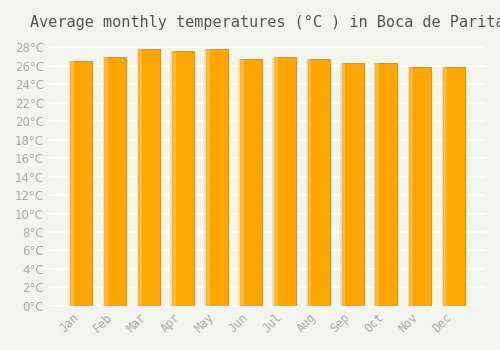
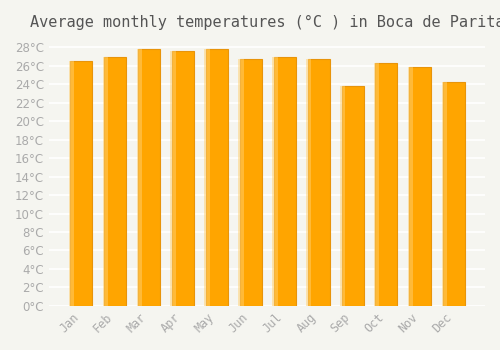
Sep: 26.3°C -> 23.8°C
Dec: 25.9°C -> 24.2°C
